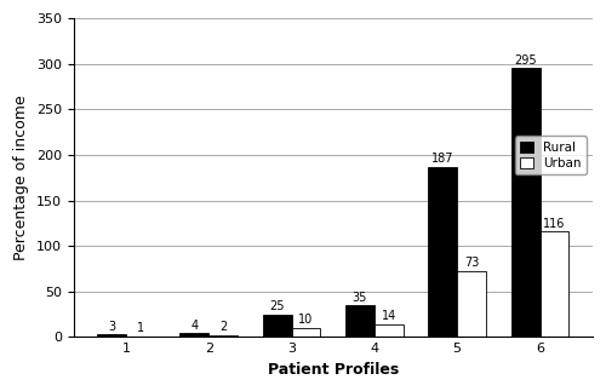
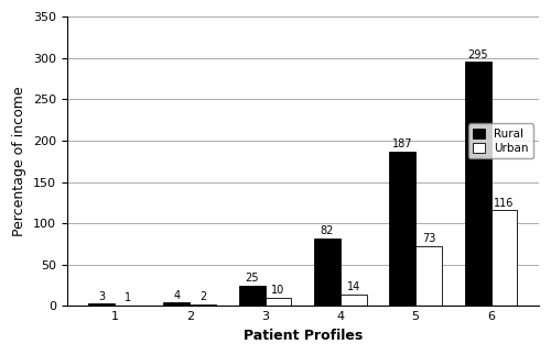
Rural/4: 35 -> 82
